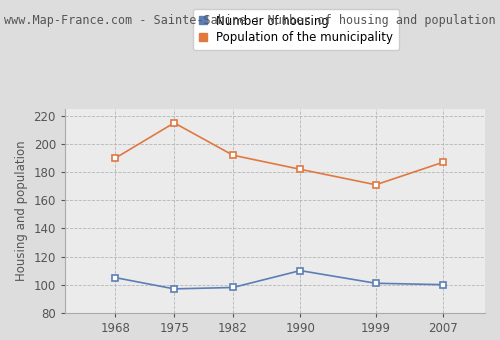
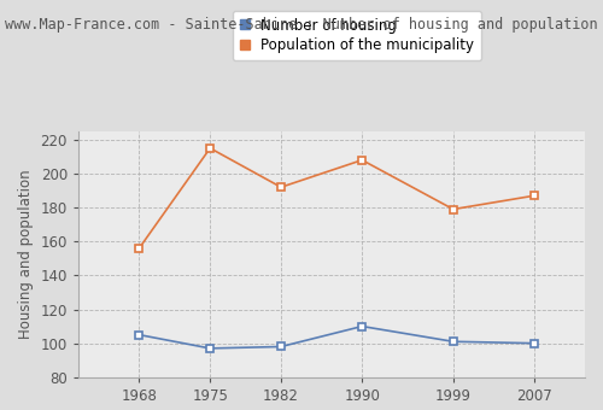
Population of the municipality/1968: 190 -> 156
Population of the municipality/1990: 182 -> 208
Population of the municipality/1999: 171 -> 179
